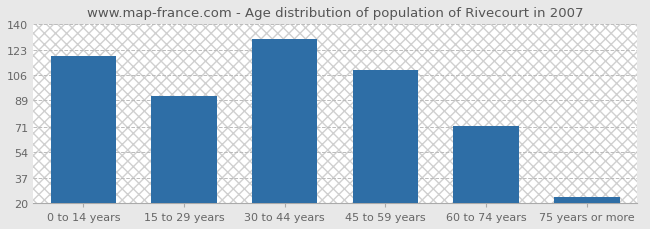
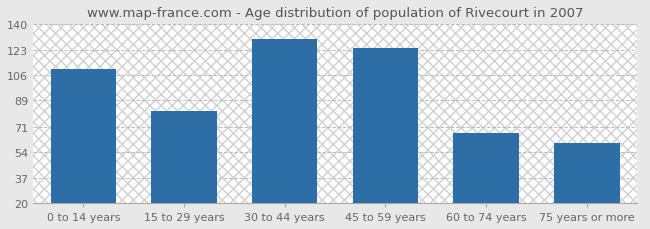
0 to 14 years: 119 -> 110
15 to 29 years: 92 -> 82
45 to 59 years: 109 -> 124
60 to 74 years: 72 -> 67
75 years or more: 24 -> 60
